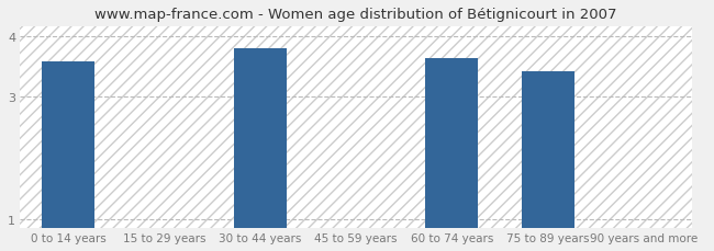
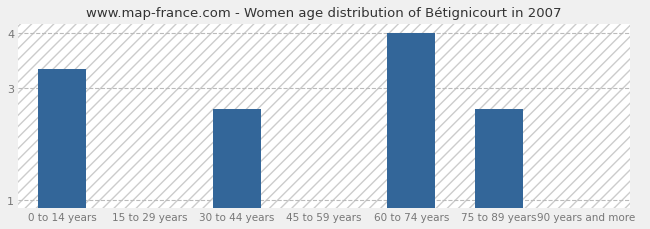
0 to 14 years: 3.58 -> 3.35
30 to 44 years: 3.80 -> 2.62
60 to 74 years: 3.64 -> 4.00
75 to 89 years: 3.42 -> 2.62
